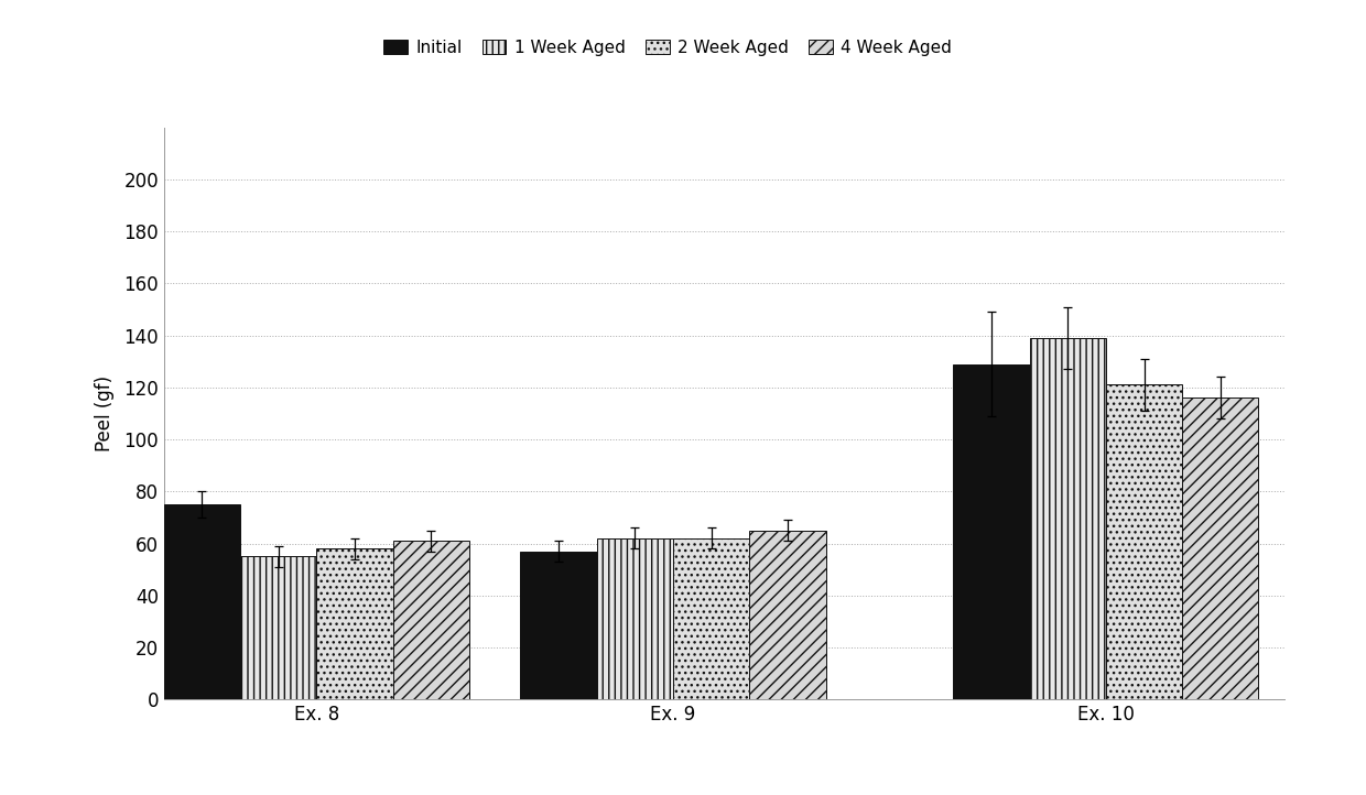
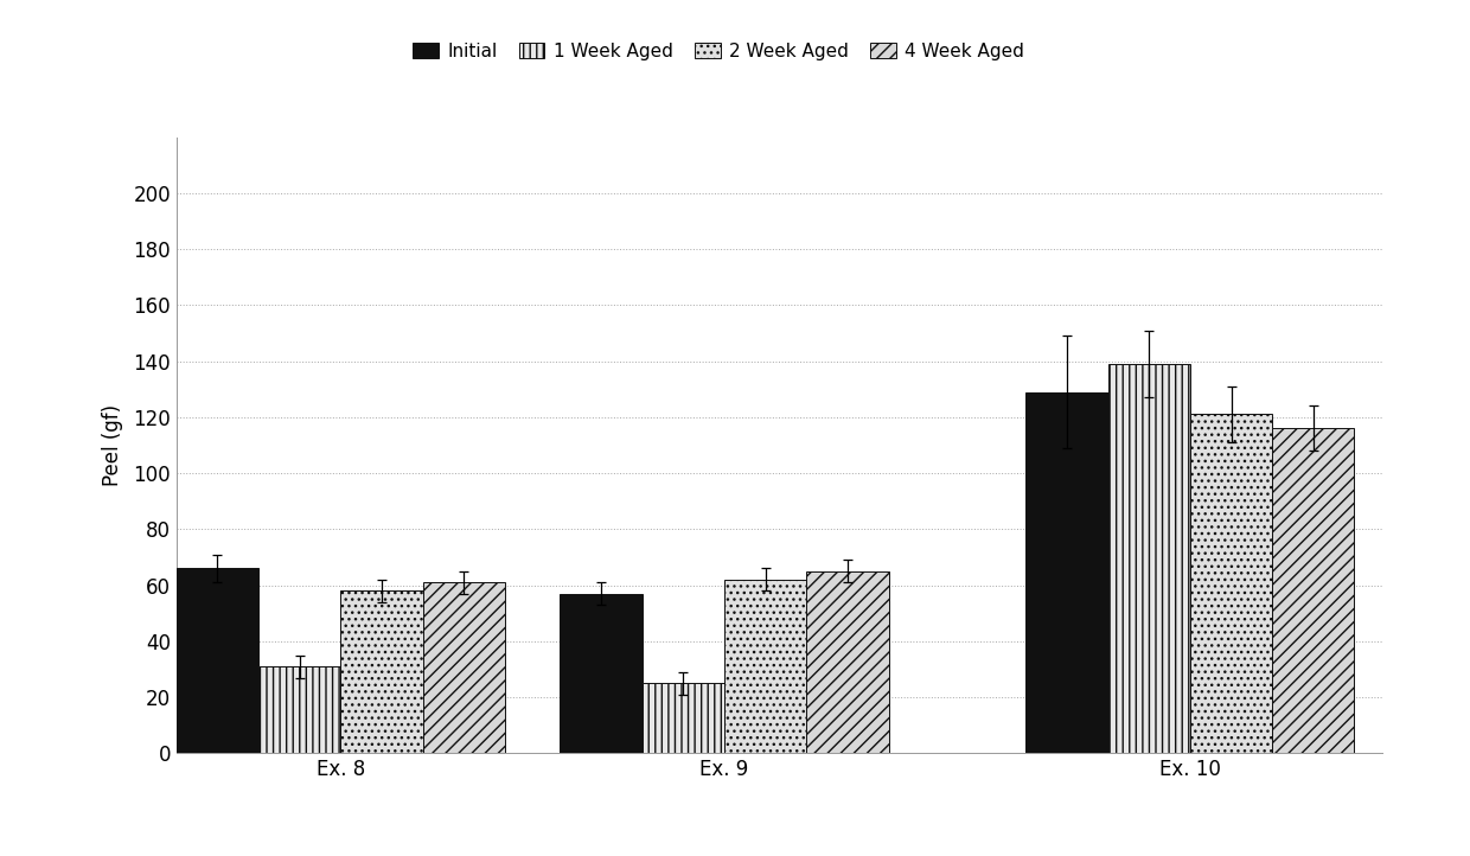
Initial/Ex. 8: 75 -> 66
1 Week Aged/Ex. 8: 55 -> 31
1 Week Aged/Ex. 9: 62 -> 25
